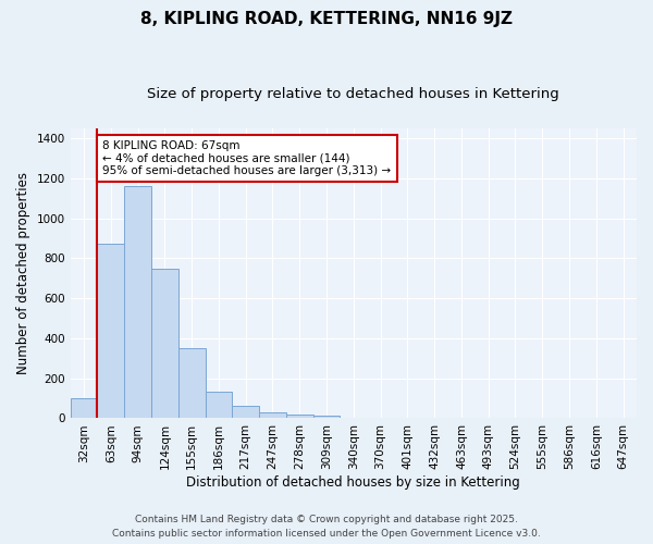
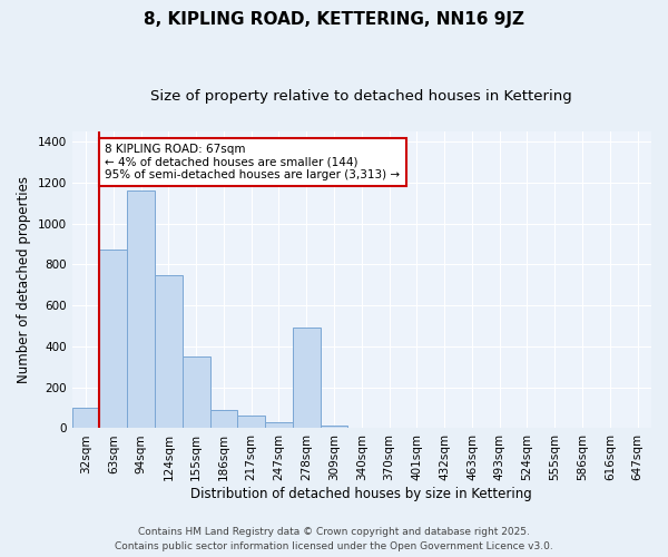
186sqm: 140 -> 90
278sqm: 20 -> 490
